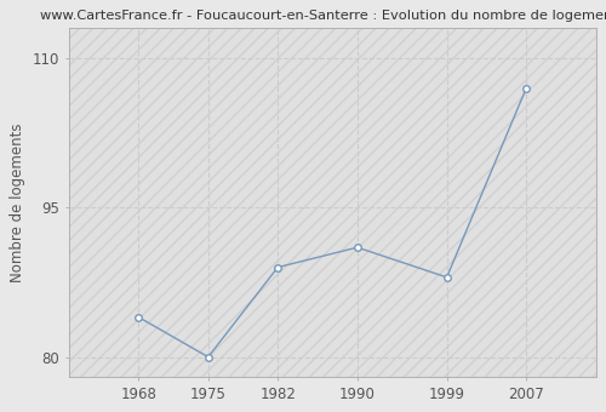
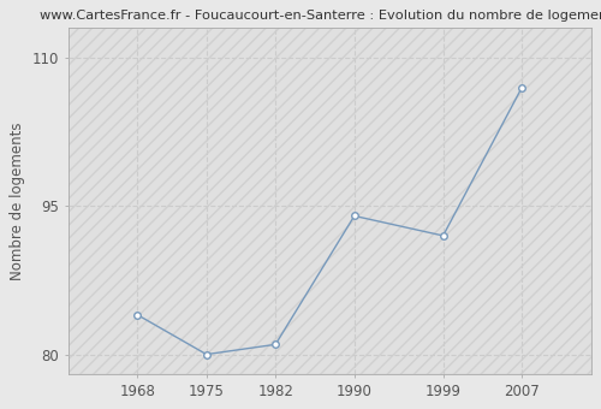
1982: 89 -> 81
1990: 91 -> 94
1999: 88 -> 92
